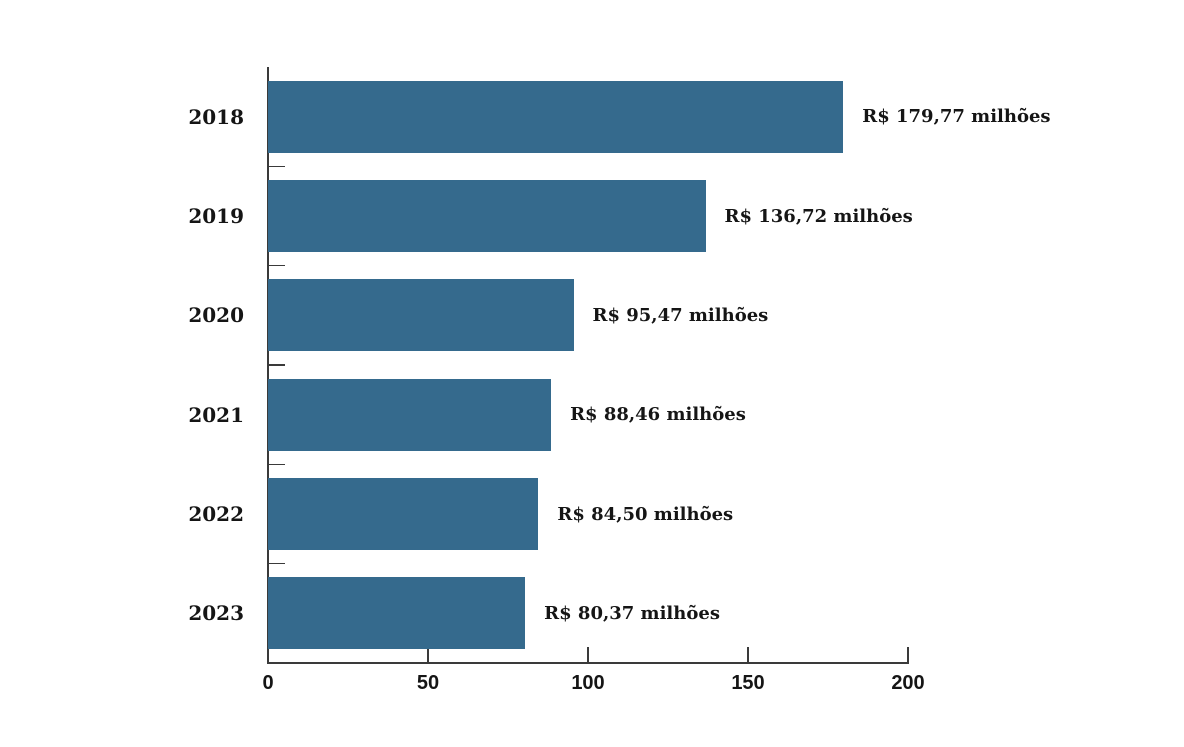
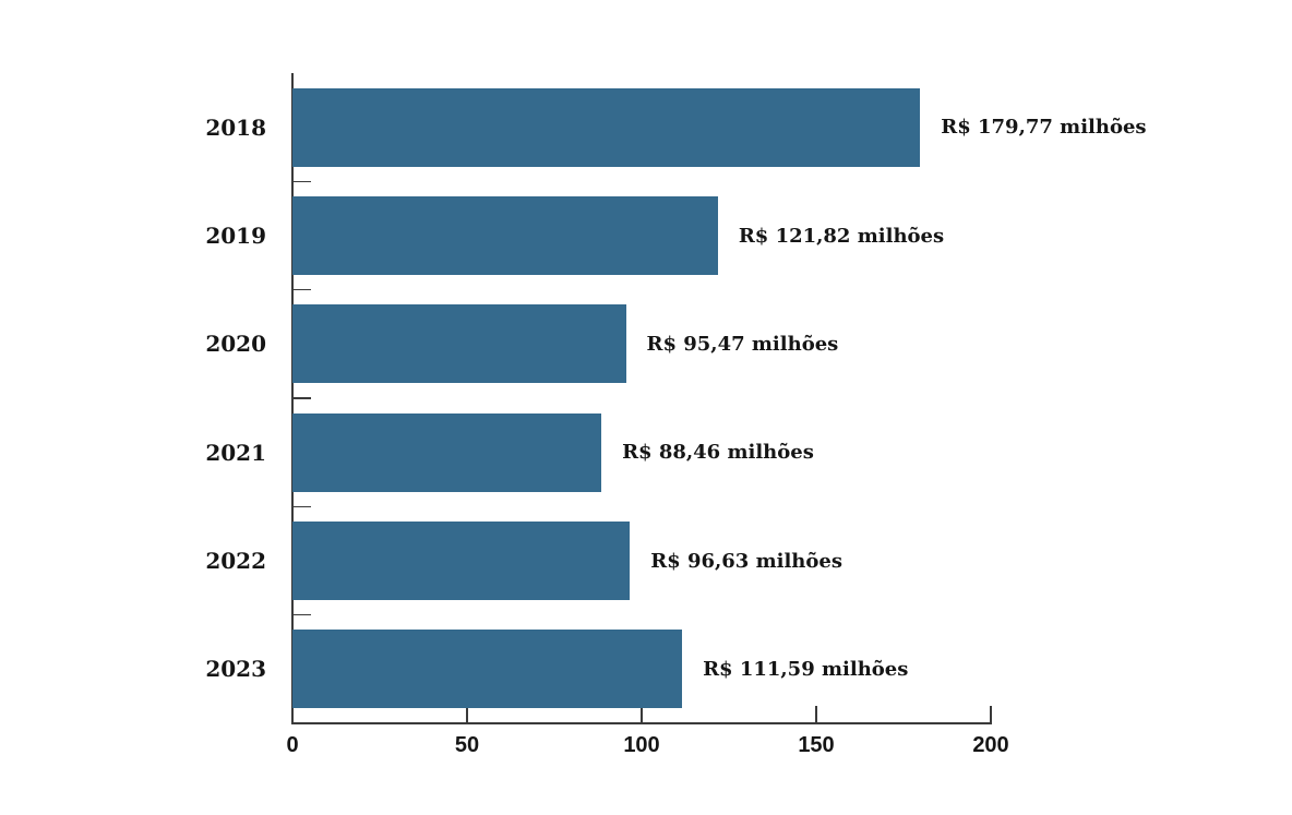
2019: 136,72 -> 121,82
2022: 84,50 -> 96,63
2023: 80,37 -> 111,59
